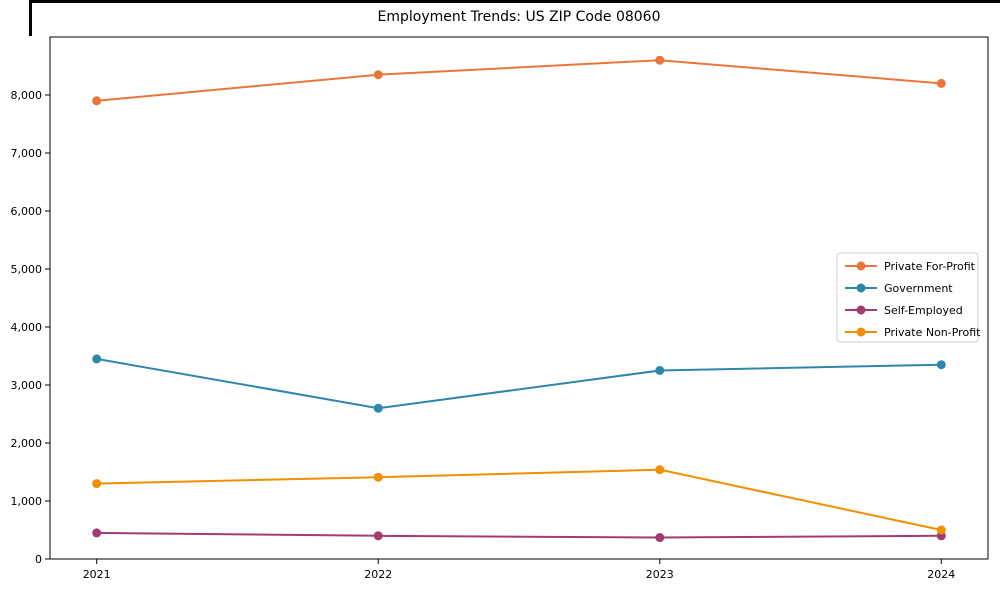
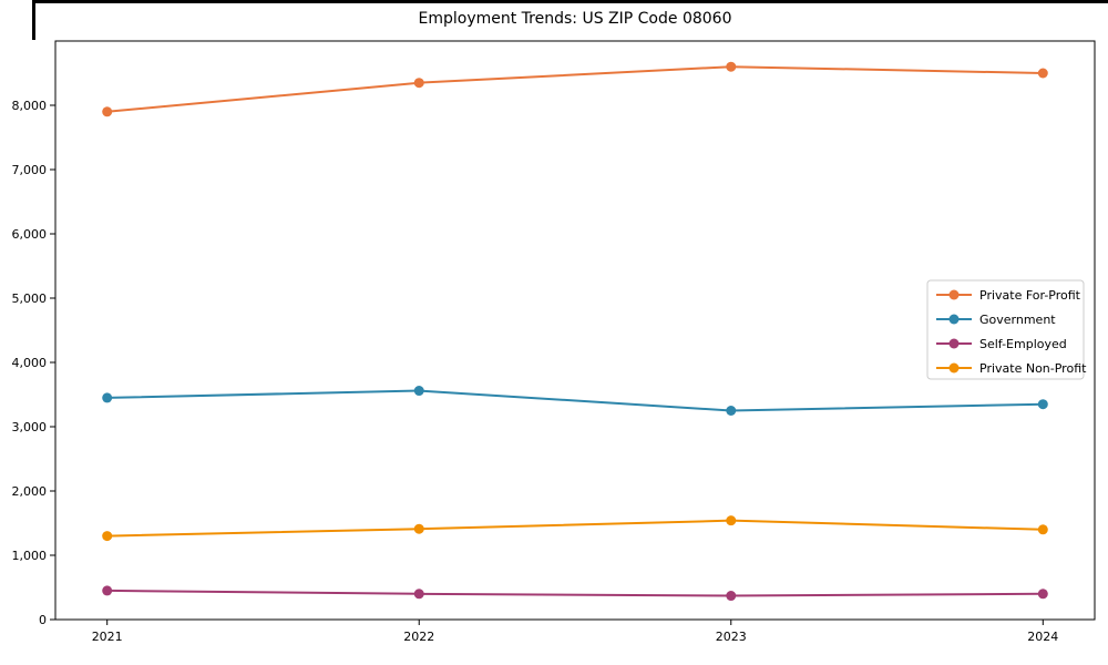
Government/2022: 2600 -> 3600
Private For-Profit/2024: 8200 -> 8500
Private Non-Profit/2024: 500 -> 1400
